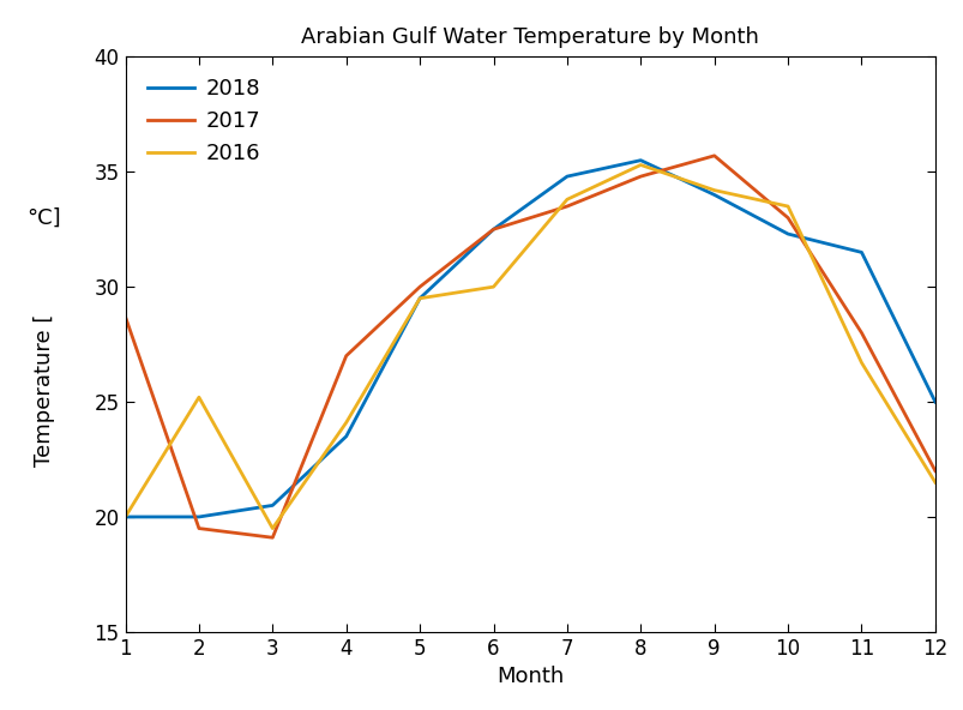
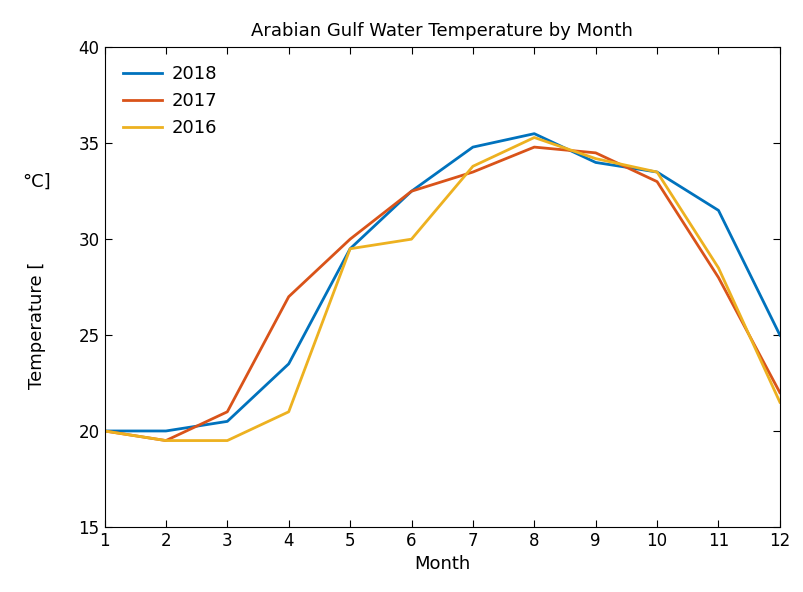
2017/1: 28.7 -> 20.0
2016/2: 25.2 -> 19.5
2017/3: 19.1 -> 21.0
2016/4: 24.1 -> 21.0
2017/9: 35.7 -> 34.5
2018/10: 32.3 -> 33.5
2016/11: 26.7 -> 28.5
